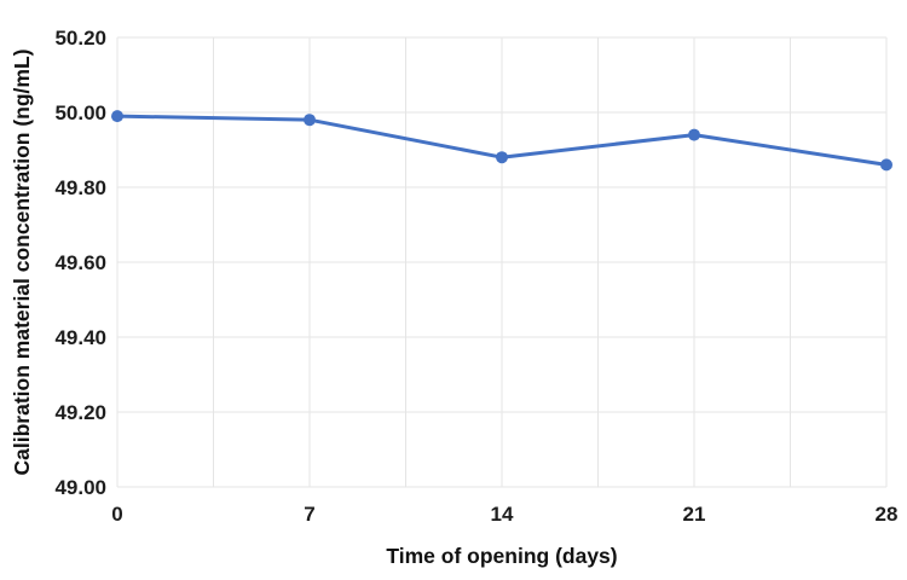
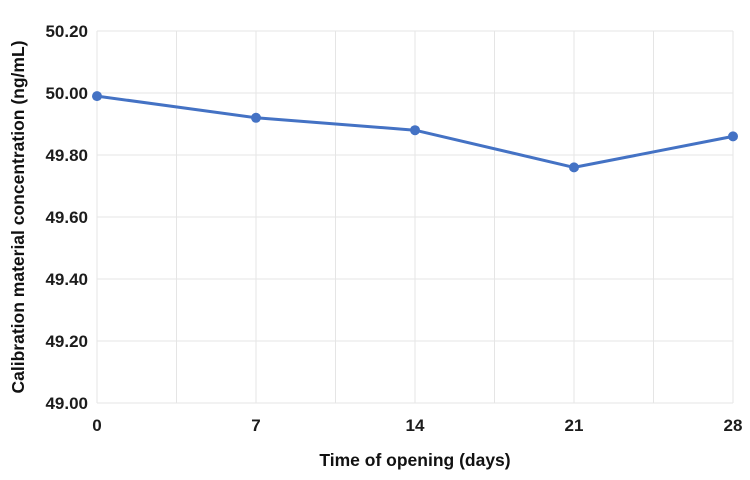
7: 49.98 -> 49.92
21: 49.94 -> 49.76
